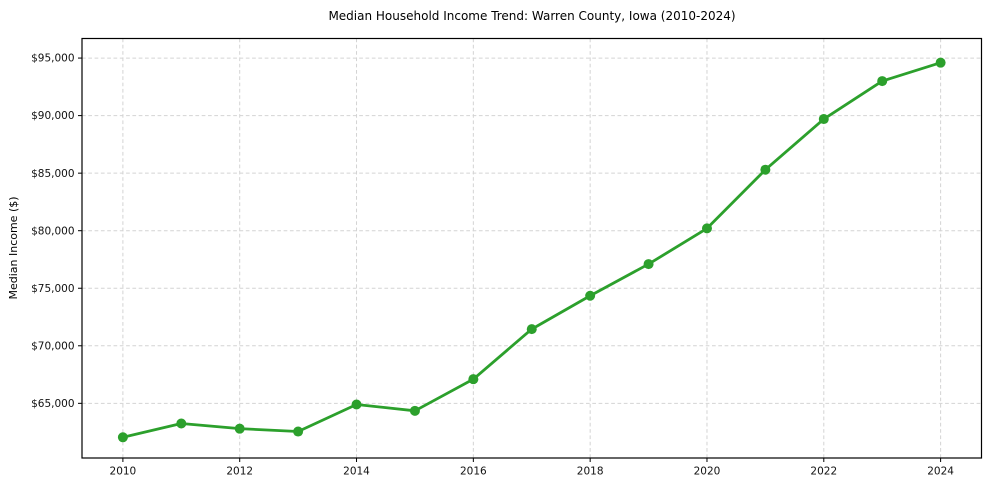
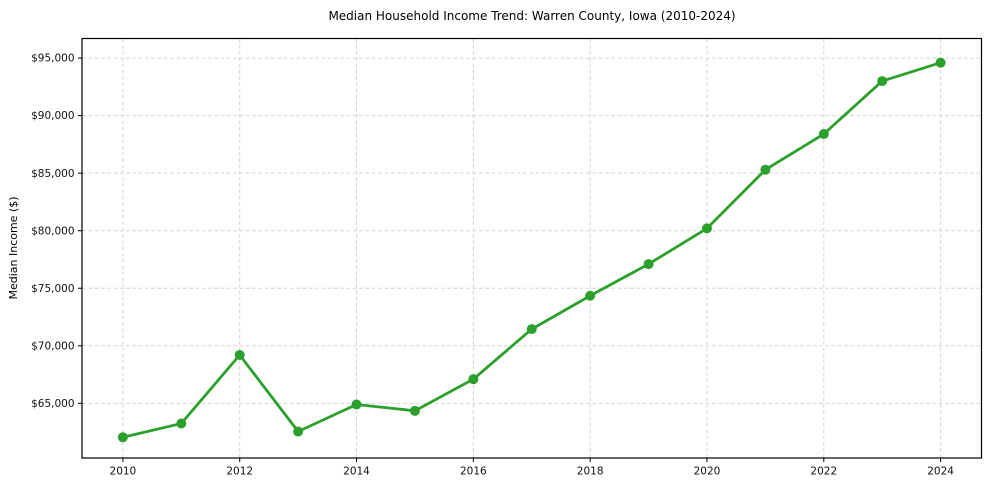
2012: $62800 -> $69200
2022: $89700 -> $88400
